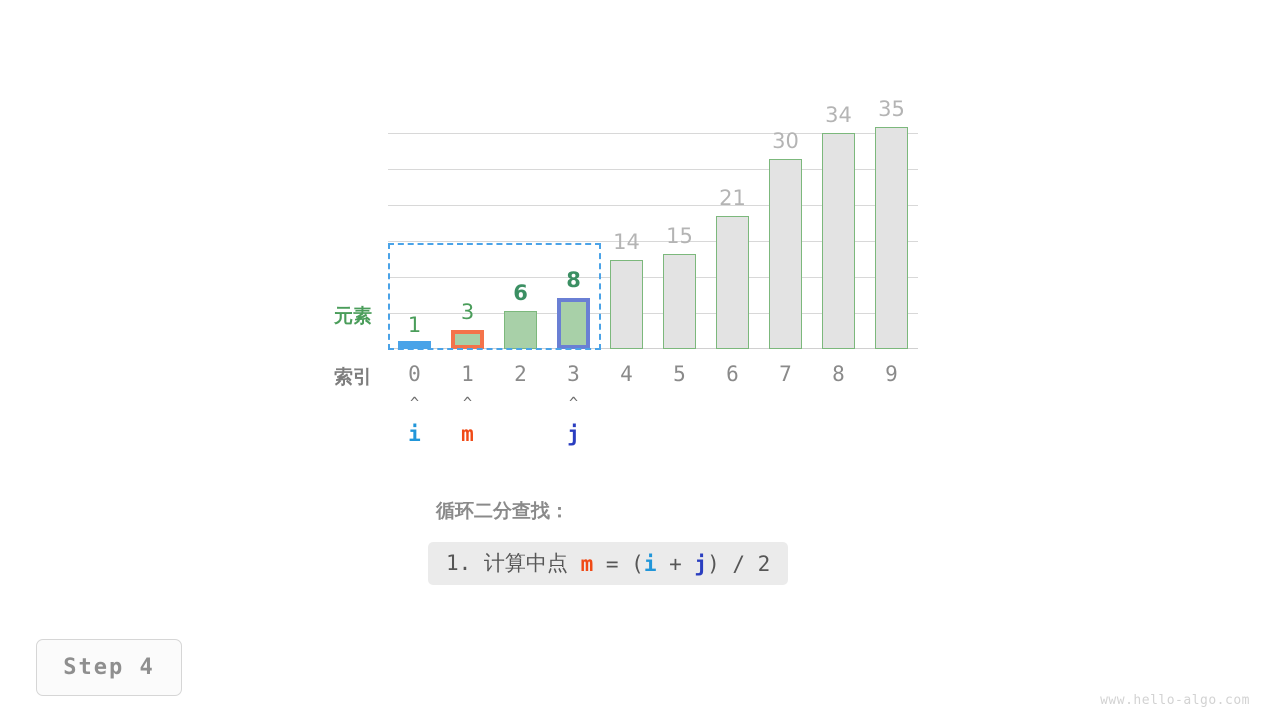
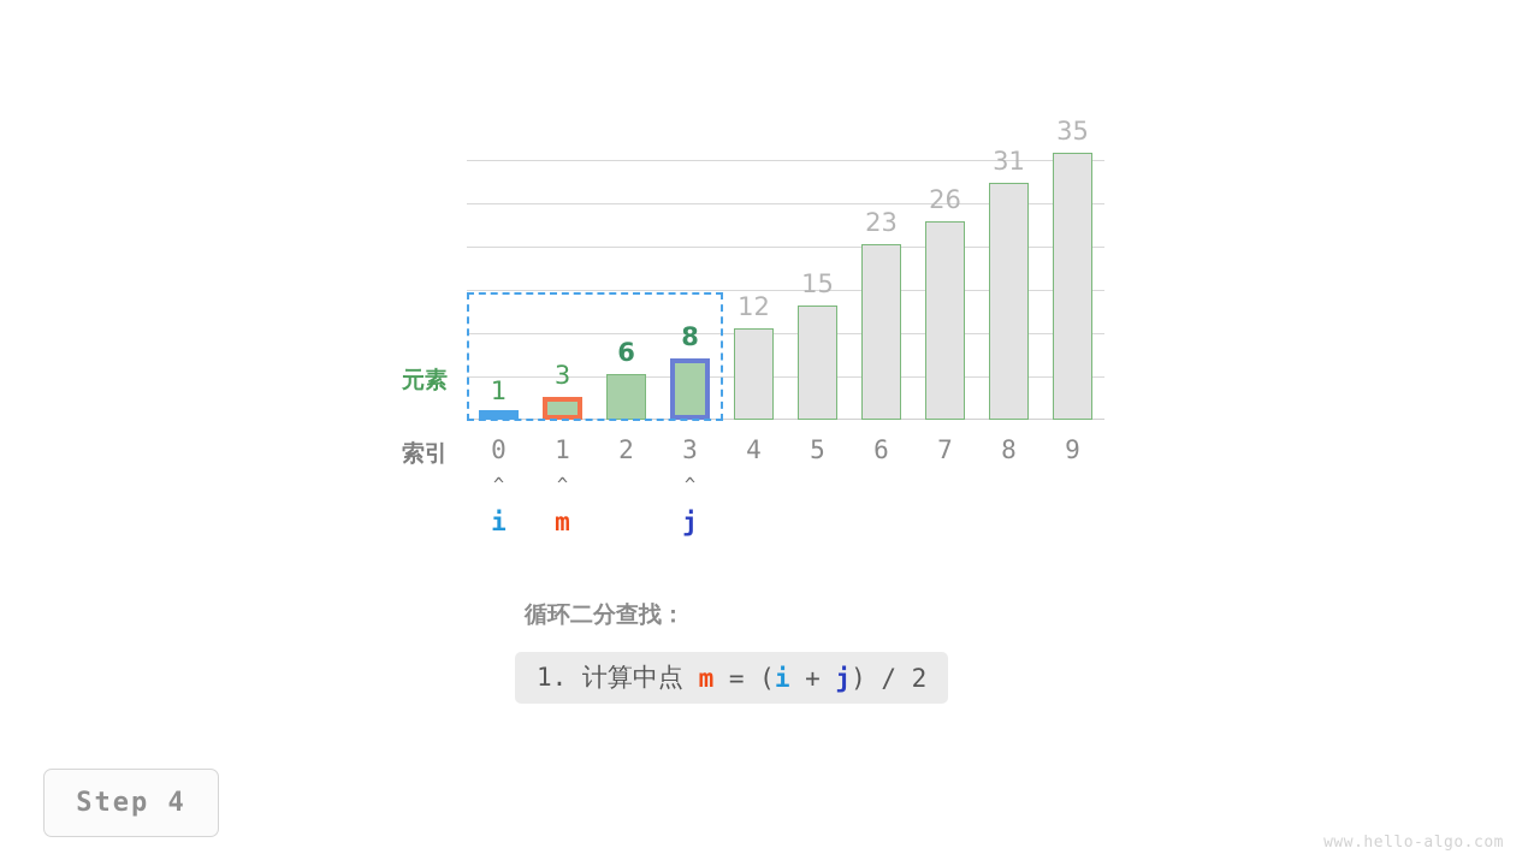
4: 14 -> 12
6: 21 -> 23
7: 30 -> 26
8: 34 -> 31
